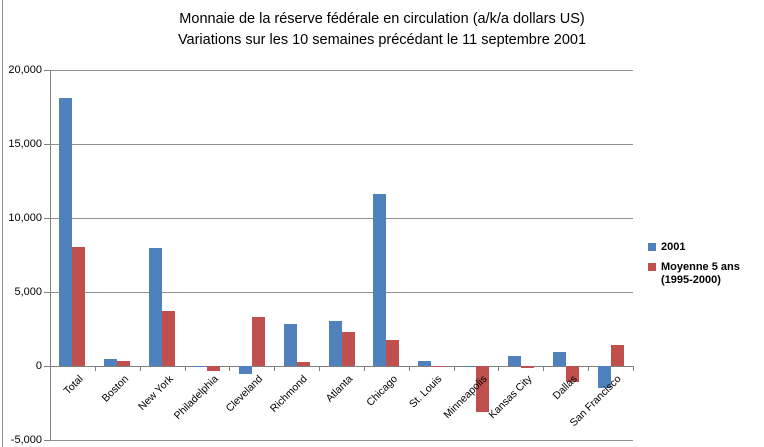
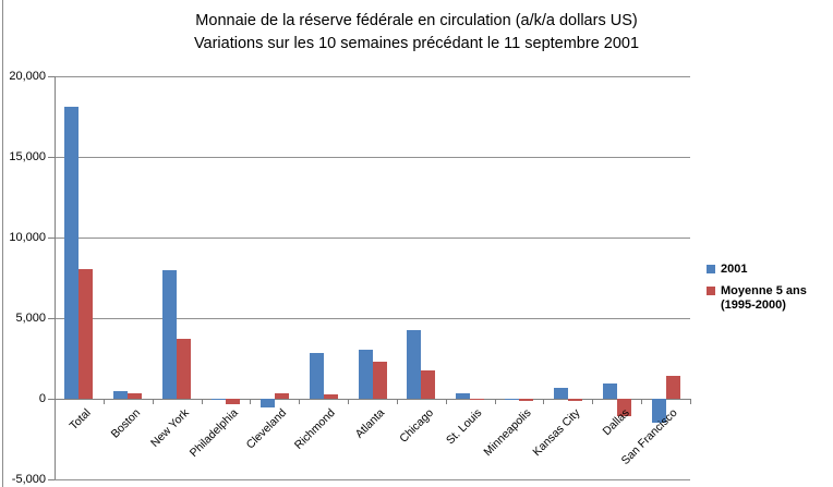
Moyenne 5 ans (1995-2000)/Cleveland: 3300 -> 300
2001/Chicago: 11600 -> 4300
Moyenne 5 ans (1995-2000)/Minneapolis: -3100 -> -100
